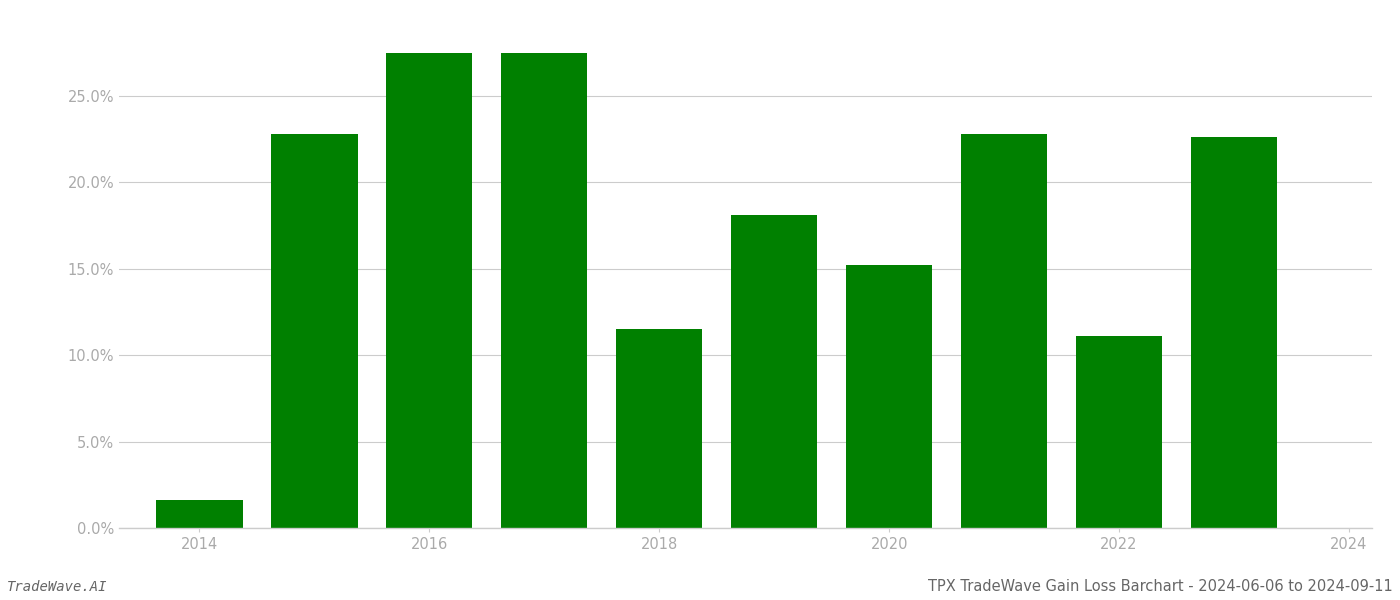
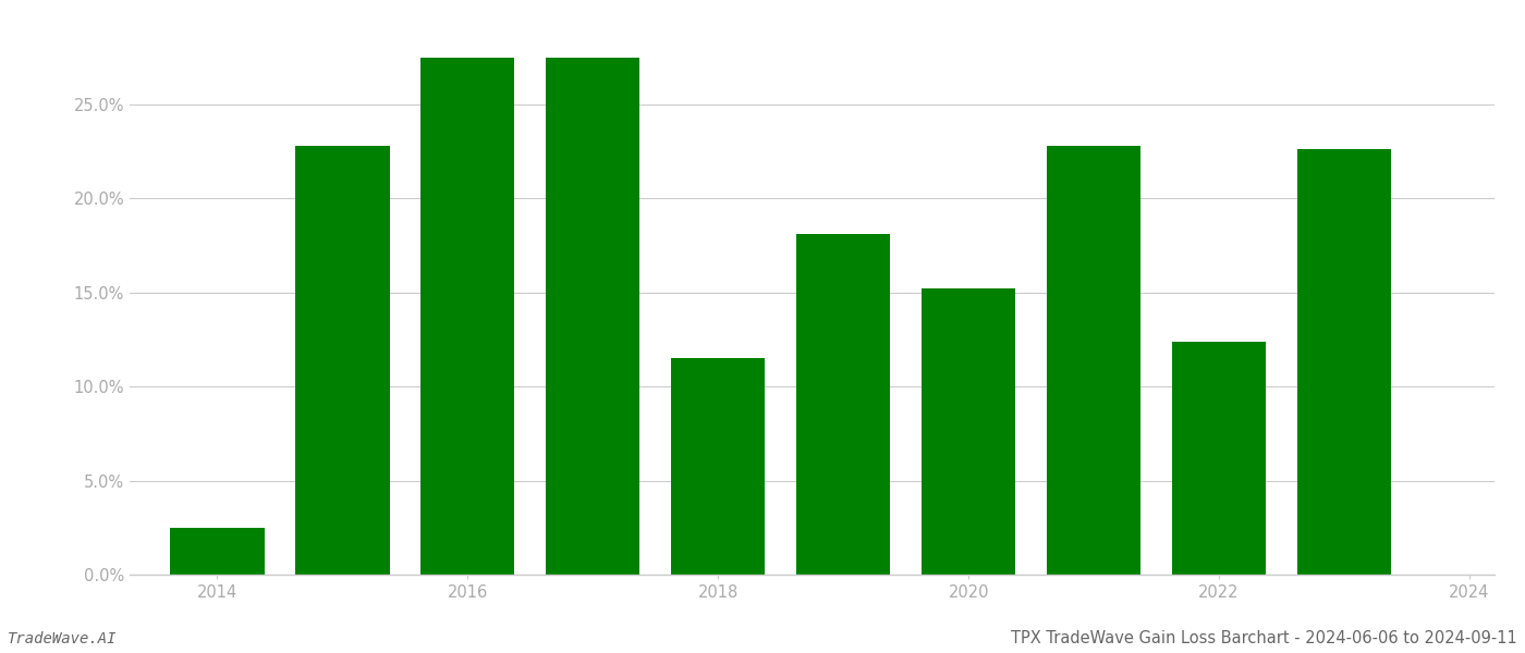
2014: 1.6% -> 2.5%
2022: 11.1% -> 12.4%
